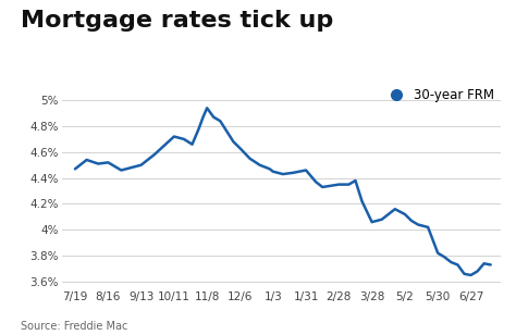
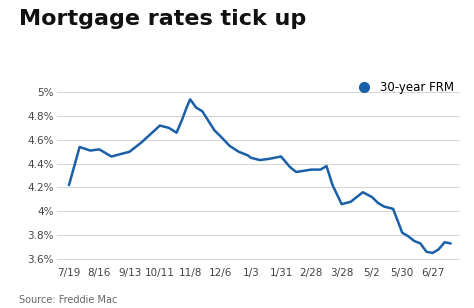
7/19: 4.47% -> 4.22%
